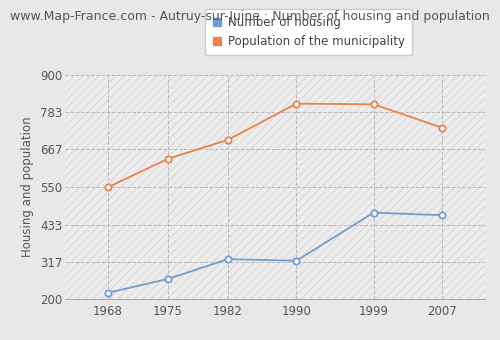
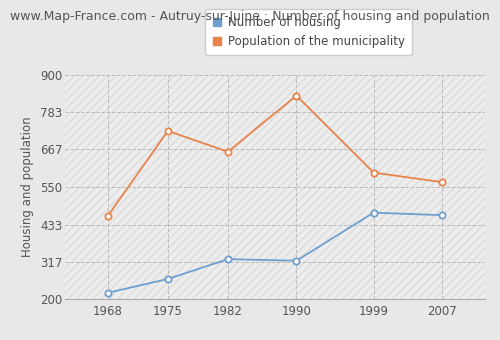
Population of the municipality/1968: 549 -> 460
Population of the municipality/1975: 638 -> 725
Population of the municipality/1982: 697 -> 660
Population of the municipality/1990: 810 -> 835
Population of the municipality/1999: 808 -> 595
Population of the municipality/2007: 735 -> 565
